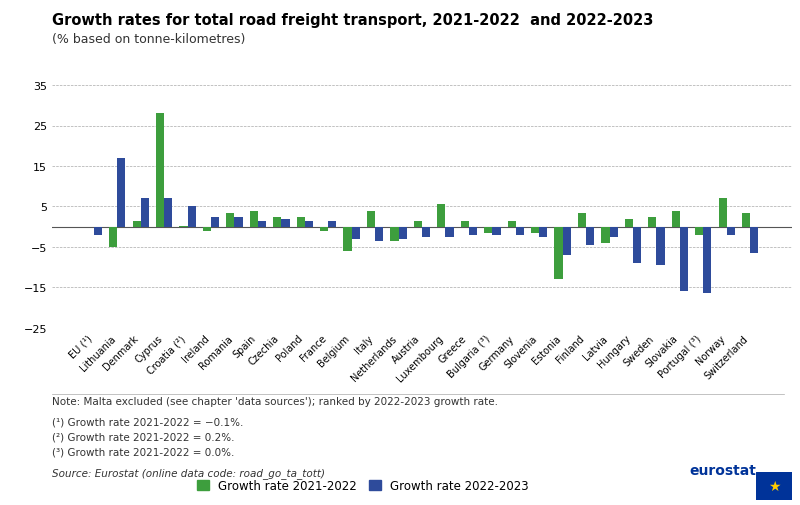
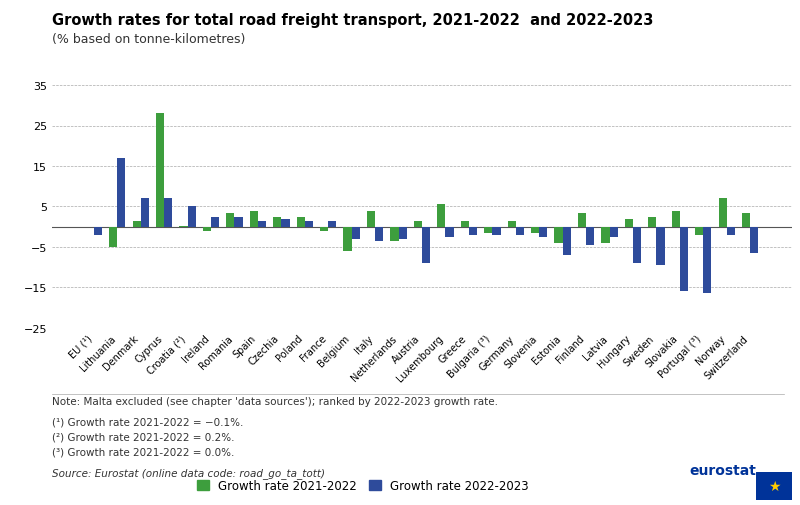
Growth rate 2022-2023/Austria: -2.5 -> -9.0
Growth rate 2021-2022/Estonia: -13.0 -> -4.0
